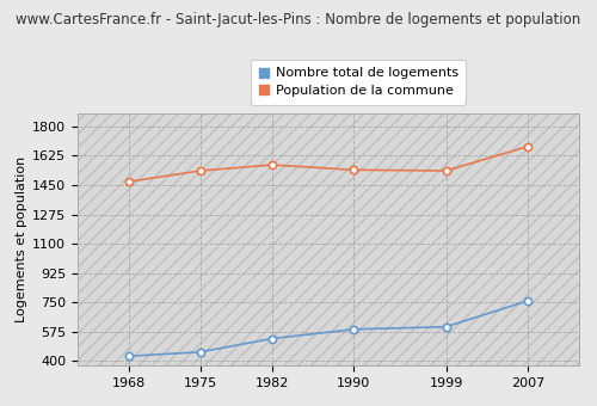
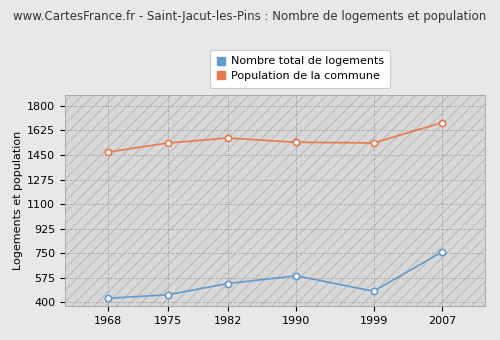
Nombre total de logements/1999: 600 -> 480
